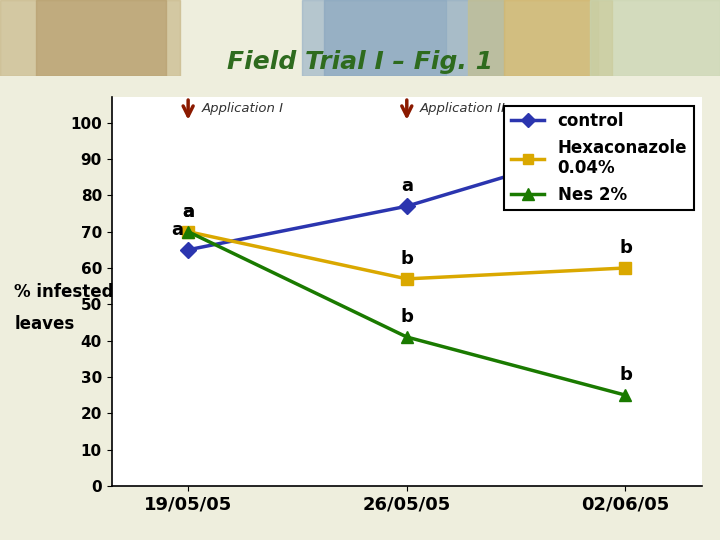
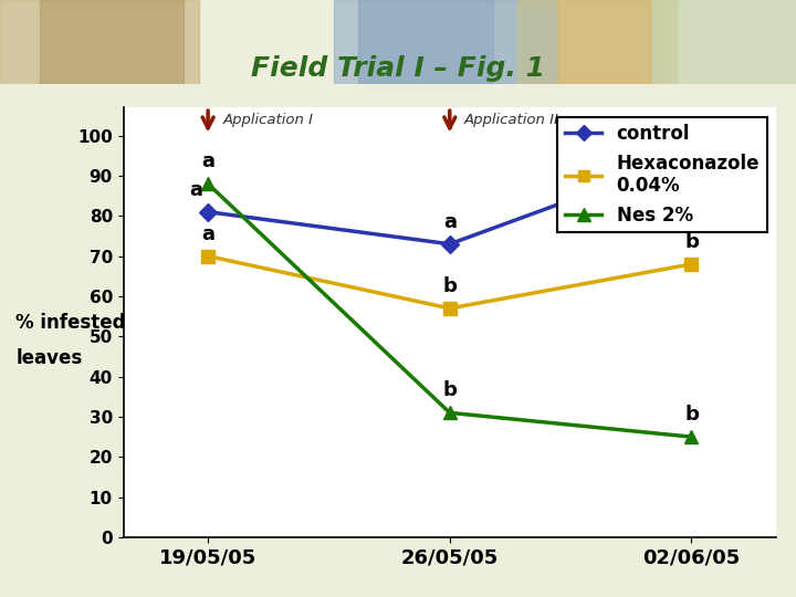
control/19/05/05: 65 -> 81
Nes 2%/19/05/05: 70 -> 88
control/26/05/05: 77 -> 73
Nes 2%/26/05/05: 41 -> 31
Hexaconazole 0.04%/02/06/05: 60 -> 68
